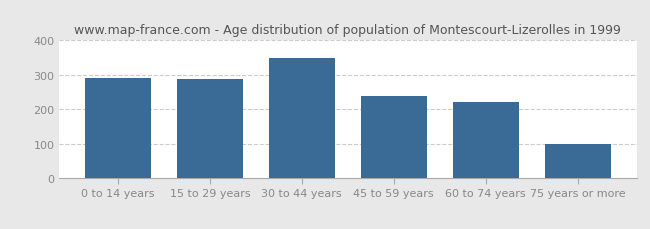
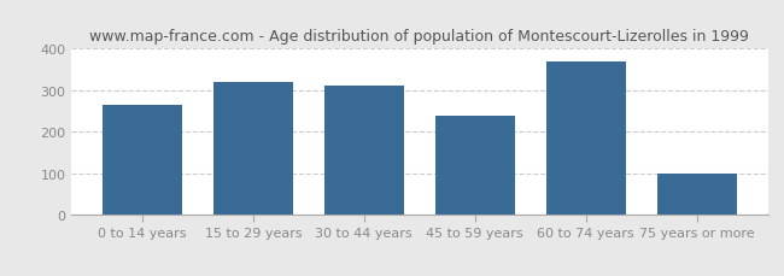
0 to 14 years: 291 -> 265
15 to 29 years: 289 -> 320
30 to 44 years: 348 -> 310
60 to 74 years: 222 -> 370
